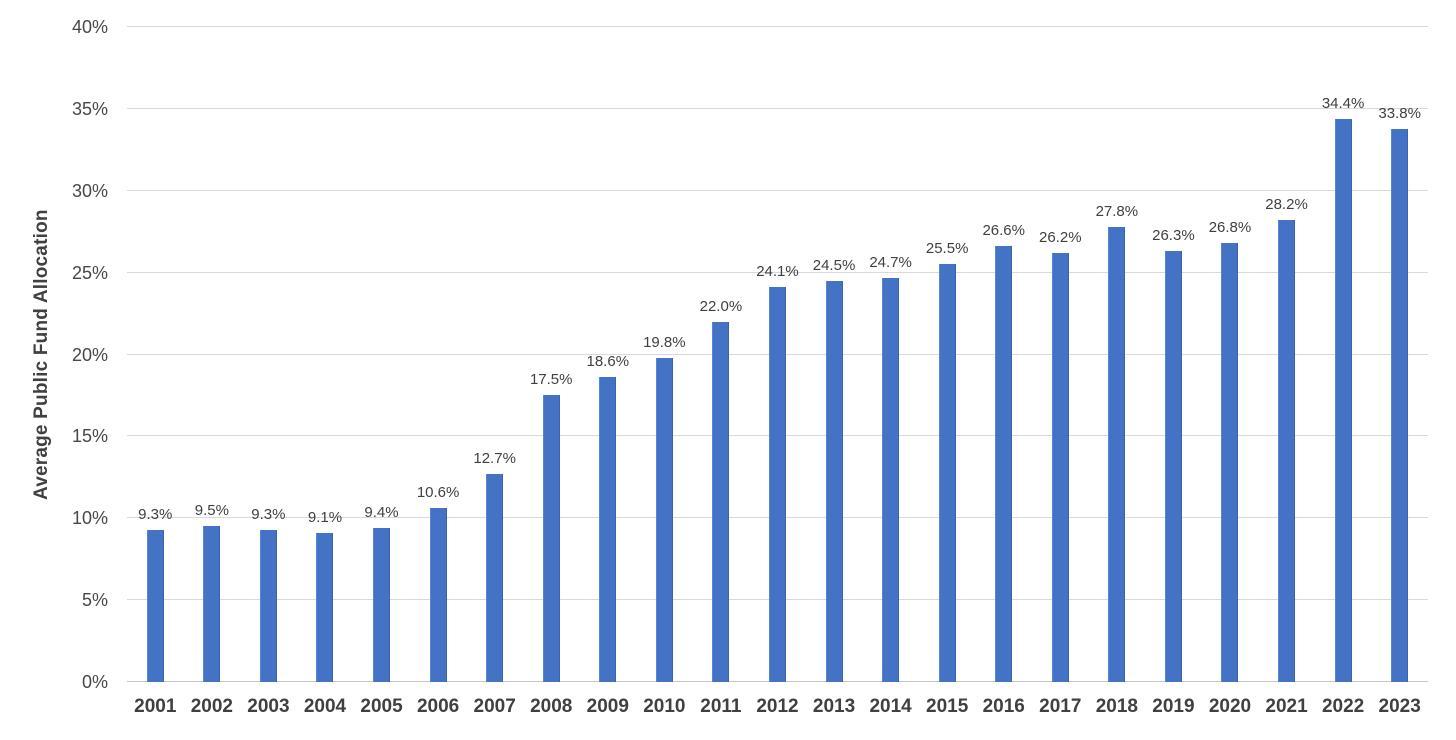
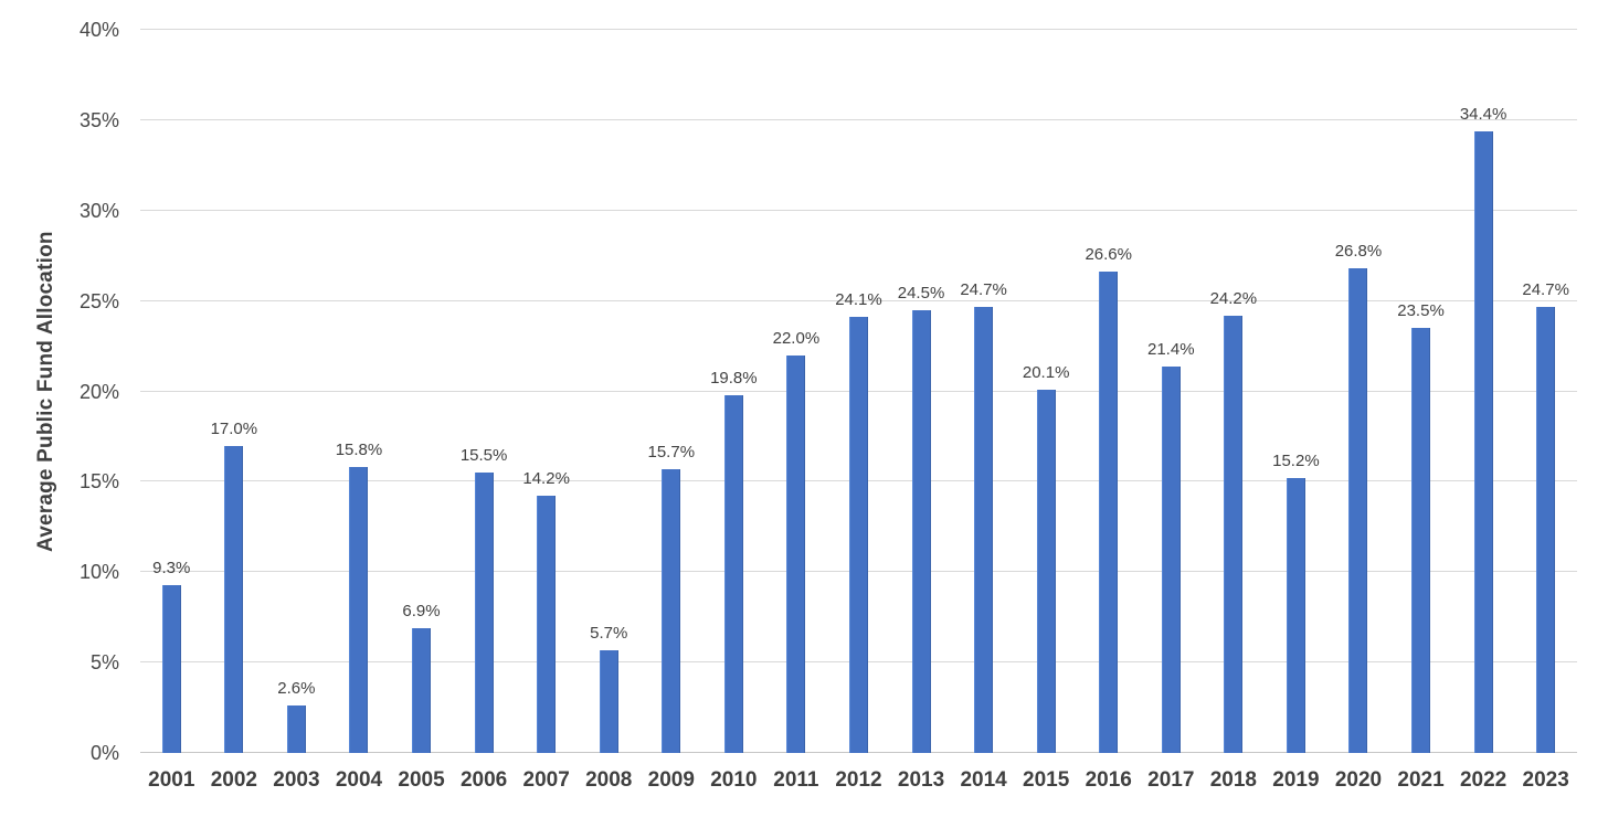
2002: 9.5% -> 17.0%
2003: 9.3% -> 2.6%
2004: 9.1% -> 15.8%
2005: 9.4% -> 6.9%
2006: 10.6% -> 15.5%
2007: 12.7% -> 14.2%
2008: 17.5% -> 5.7%
2009: 18.6% -> 15.7%
2015: 25.5% -> 20.1%
2017: 26.2% -> 21.4%
2018: 27.8% -> 24.2%
2019: 26.3% -> 15.2%
2021: 28.2% -> 23.5%
2023: 33.8% -> 24.7%
